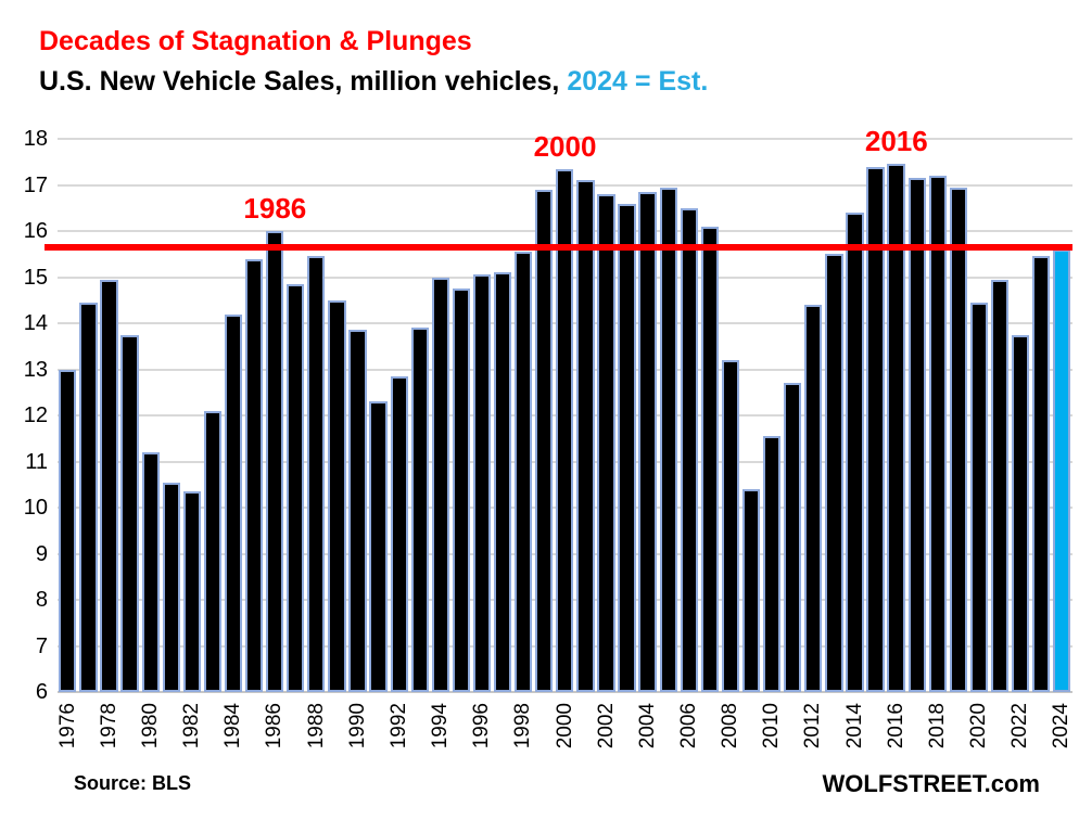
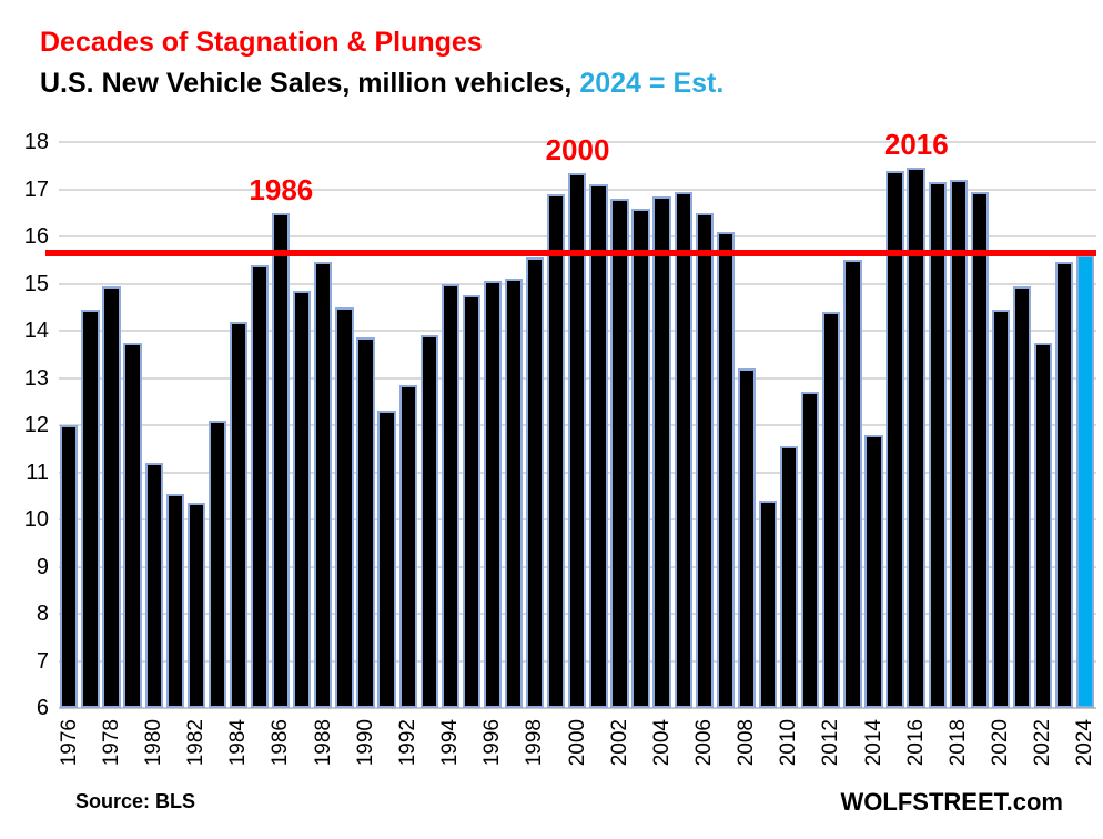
1976: 13.0 -> 12.0
1986: 16.0 -> 16.5
2014: 16.4 -> 11.8
